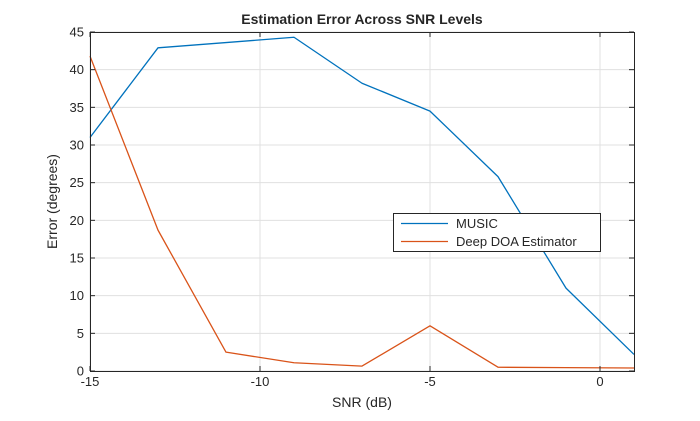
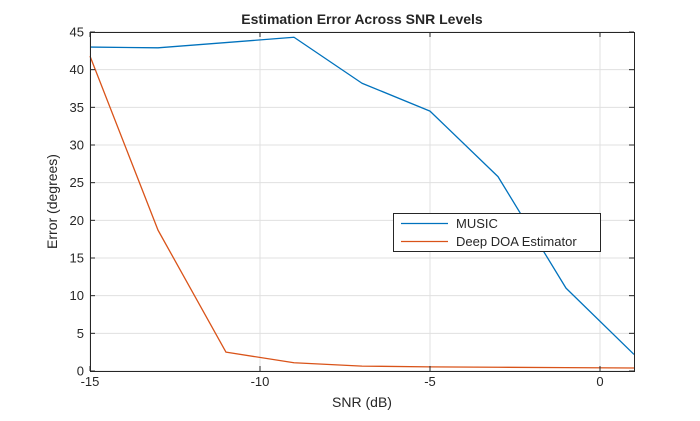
MUSIC/-15: 31 -> 43
Deep DOA Estimator/-5: 6 -> 1
